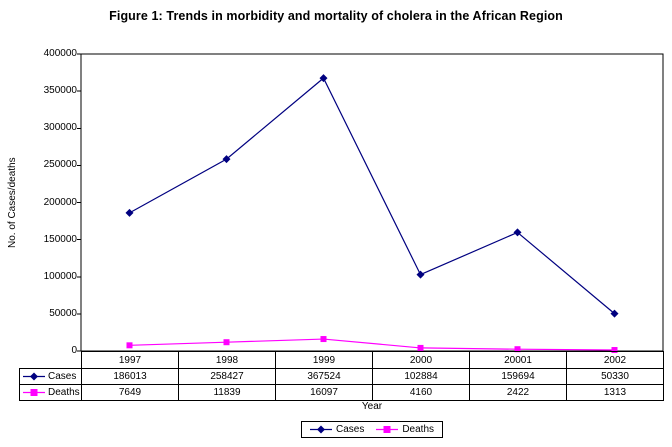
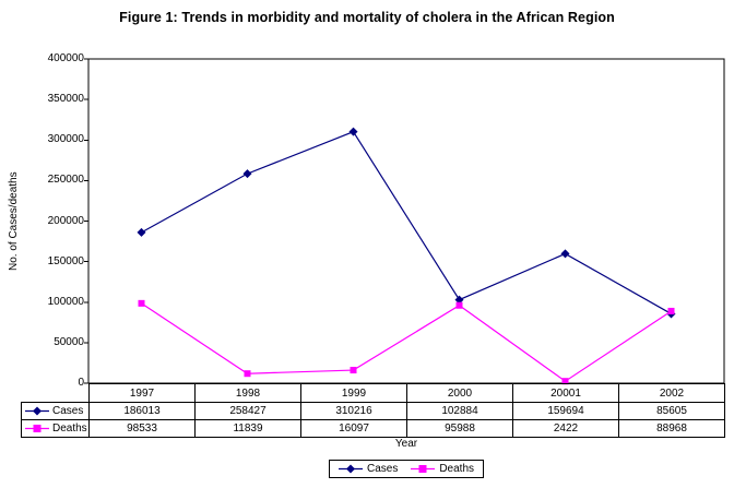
Deaths/1997: 7649 -> 98533
Cases/1999: 367524 -> 310216
Deaths/2000: 4160 -> 95988
Cases/2002: 50330 -> 85605
Deaths/2002: 1313 -> 88968
